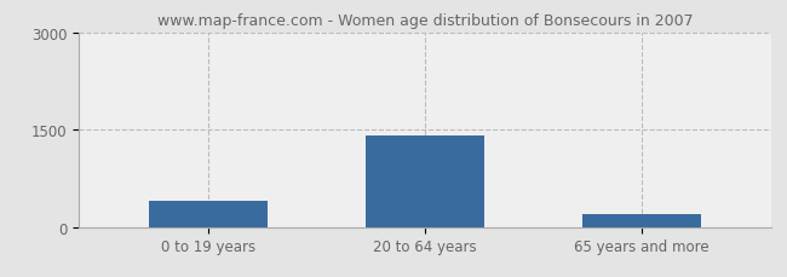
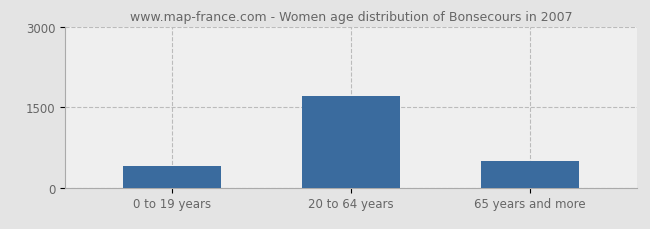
20 to 64 years: 1400 -> 1700
65 years and more: 200 -> 500
